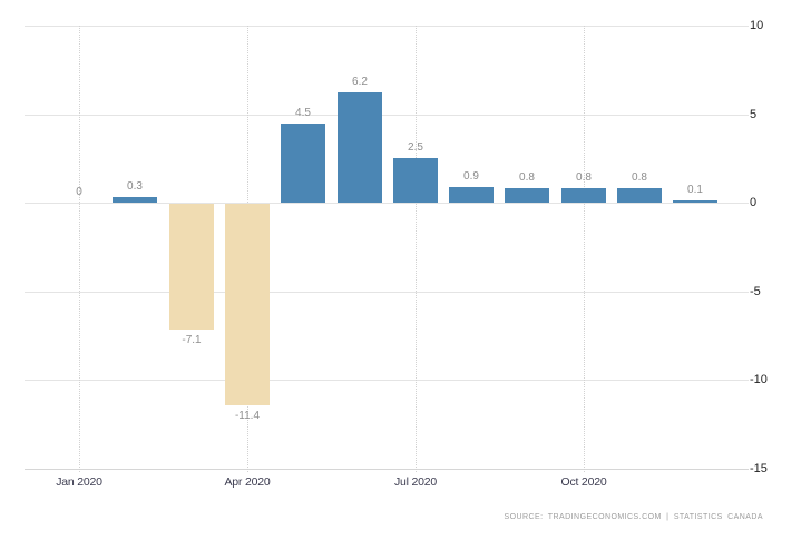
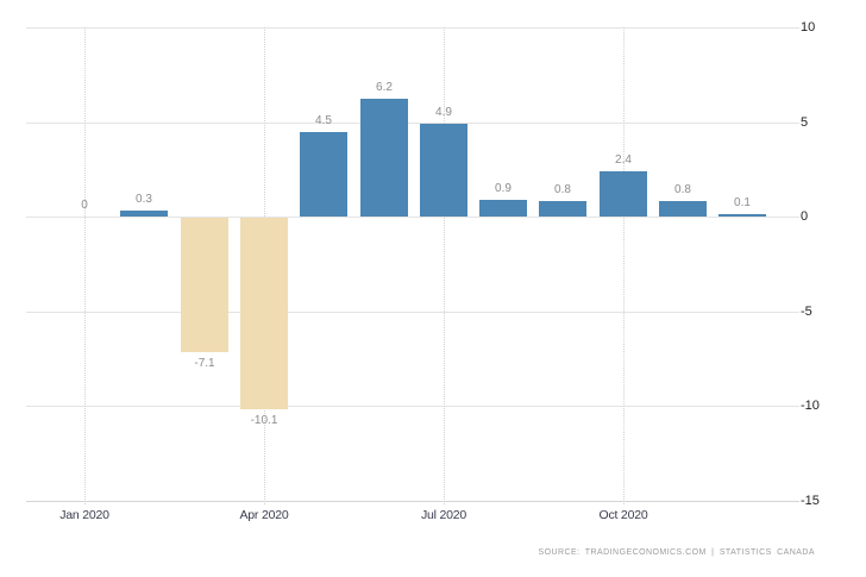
Apr 2020: -11.4 -> -10.1
Jul 2020: 2.5 -> 4.9
Oct 2020: 0.8 -> 2.4
